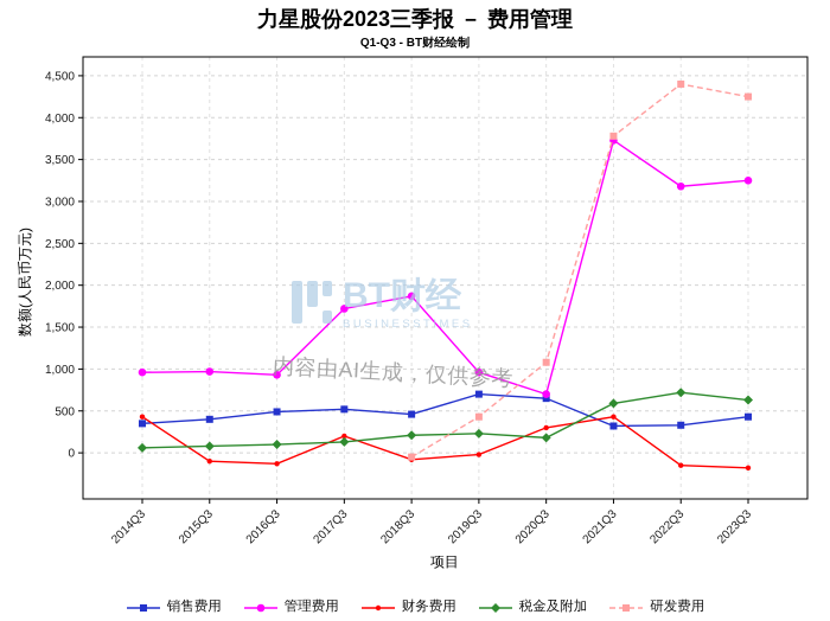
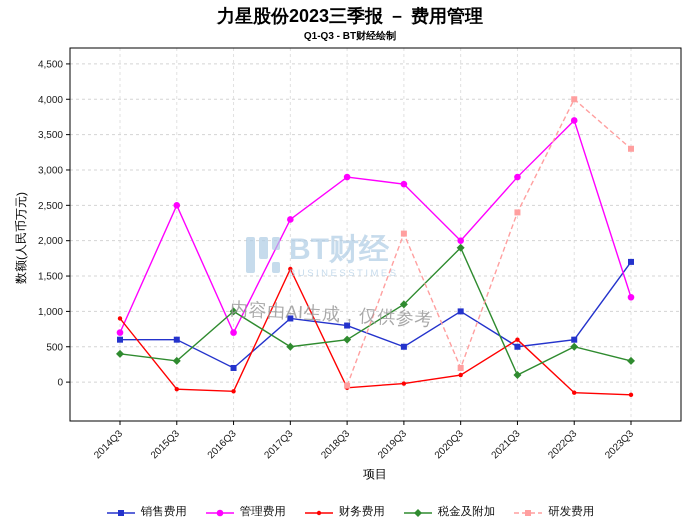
销售费用/2014Q3: 400 -> 600
管理费用/2014Q3: 1000 -> 700
财务费用/2014Q3: 400 -> 900
税金及附加/2014Q3: 100 -> 400
销售费用/2015Q3: 400 -> 600
管理费用/2015Q3: 1000 -> 2500
税金及附加/2015Q3: 100 -> 300
销售费用/2016Q3: 500 -> 200
管理费用/2016Q3: 900 -> 700
税金及附加/2016Q3: 100 -> 1000
销售费用/2017Q3: 500 -> 900
管理费用/2017Q3: 1700 -> 2300
财务费用/2017Q3: 200 -> 1600
税金及附加/2017Q3: 100 -> 500
销售费用/2018Q3: 500 -> 800
管理费用/2018Q3: 1900 -> 2900
税金及附加/2018Q3: 200 -> 600
销售费用/2019Q3: 700 -> 500
管理费用/2019Q3: 1000 -> 2800
税金及附加/2019Q3: 200 -> 1100
研发费用/2019Q3: 400 -> 2100
销售费用/2020Q3: 600 -> 1000
管理费用/2020Q3: 700 -> 2000
财务费用/2020Q3: 300 -> 100
税金及附加/2020Q3: 200 -> 1900
研发费用/2020Q3: 1100 -> 200
销售费用/2021Q3: 300 -> 500
管理费用/2021Q3: 3700 -> 2900
财务费用/2021Q3: 400 -> 600
税金及附加/2021Q3: 600 -> 100
研发费用/2021Q3: 3800 -> 2400
销售费用/2022Q3: 300 -> 600
管理费用/2022Q3: 3200 -> 3700
税金及附加/2022Q3: 700 -> 500
研发费用/2022Q3: 4400 -> 4000
销售费用/2023Q3: 400 -> 1700
管理费用/2023Q3: 3200 -> 1200
税金及附加/2023Q3: 600 -> 300
研发费用/2023Q3: 4200 -> 3300
